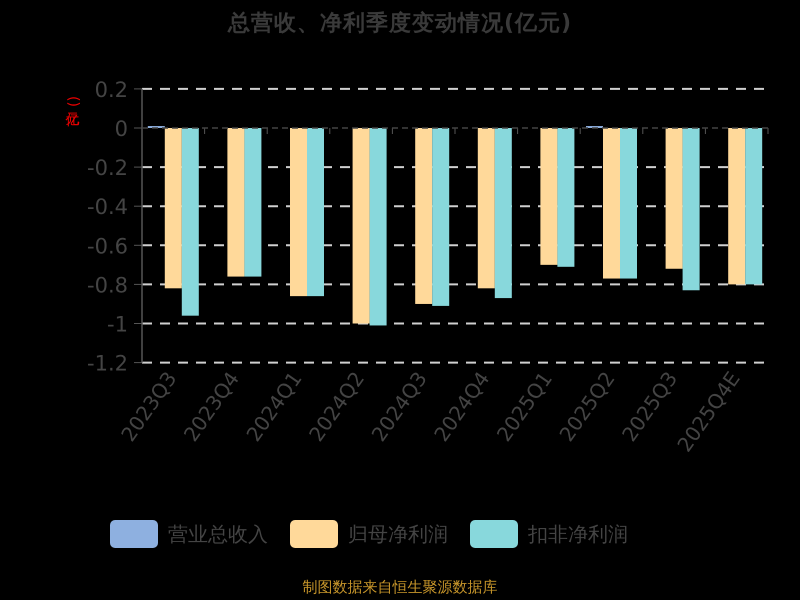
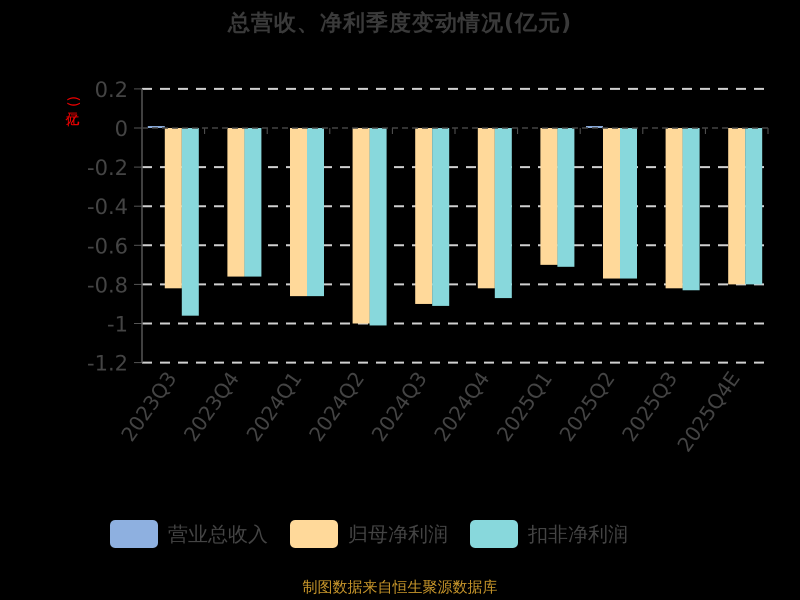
归母净利润/2025Q3: -0.72 -> -0.82
